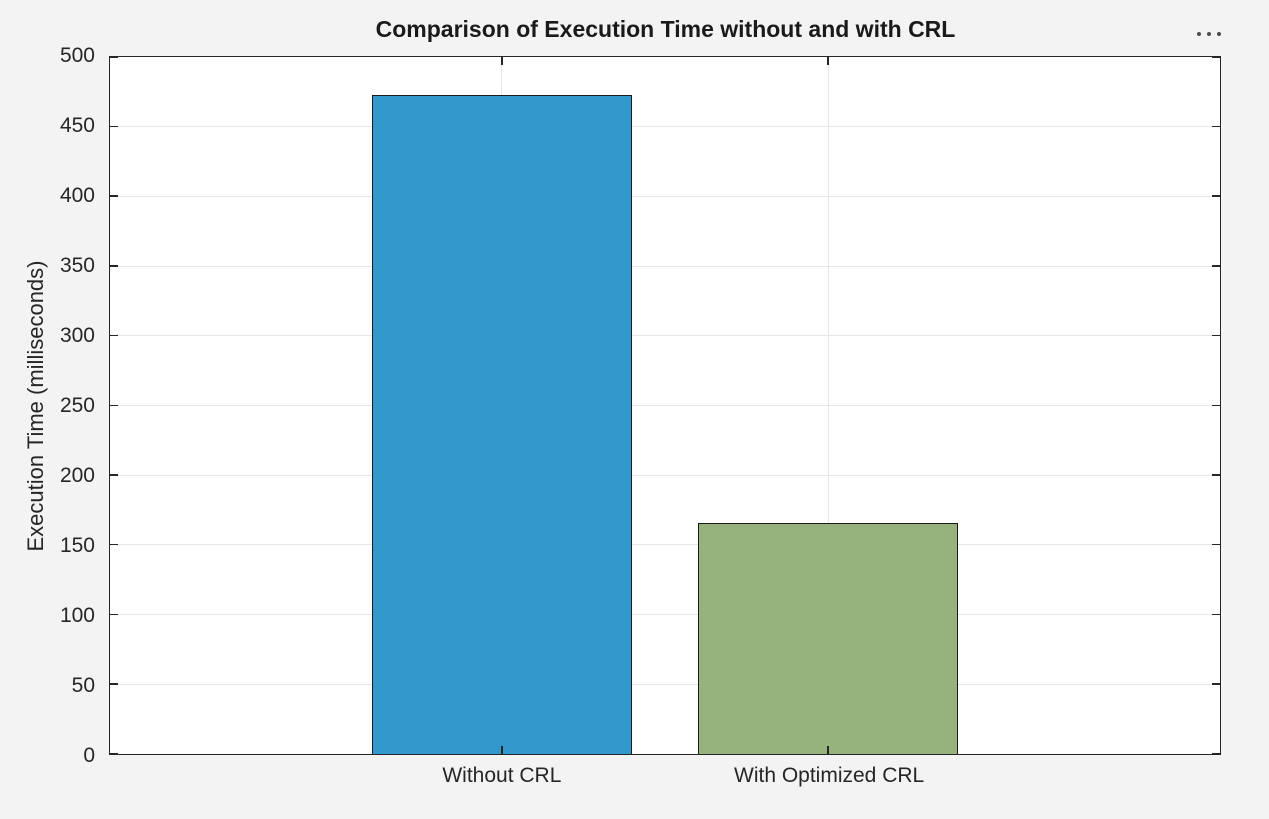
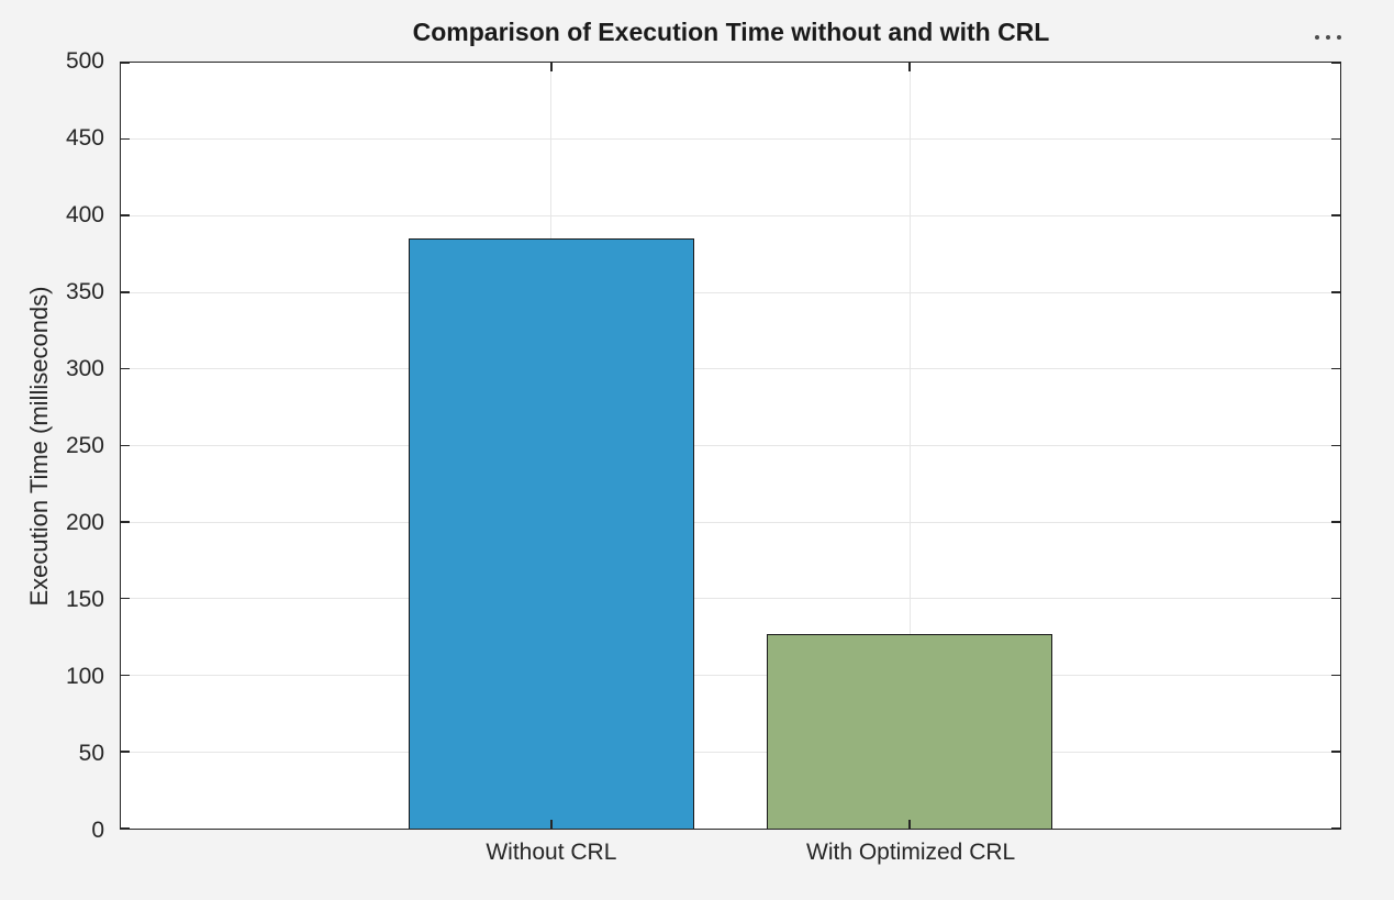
Without CRL: 473 -> 385
With Optimized CRL: 166 -> 127
